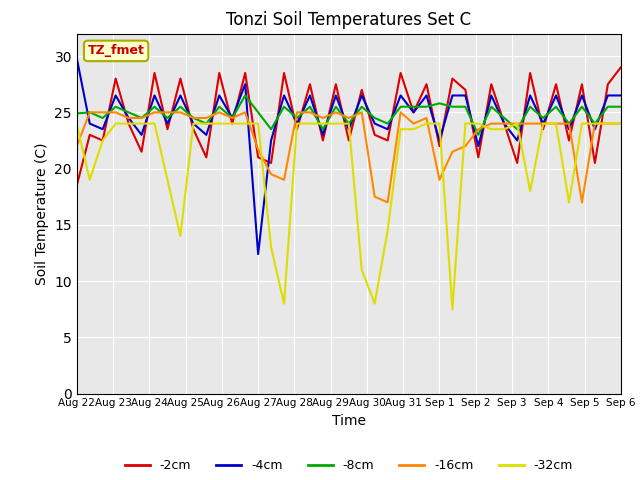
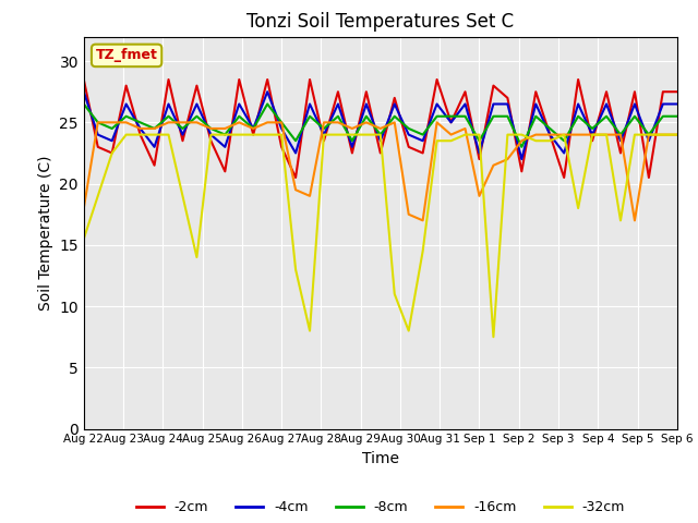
-2cm/Aug 22: 18.5 -> 28.5
-4cm/Aug 22: 29.8 -> 27.5
-8cm/Aug 22: 24.9 -> 26.5
-16cm/Aug 22: 22.0 -> 18.0
-32cm/Aug 22: 23.9 -> 15.5
-2cm/Aug 27: 21.0 -> 23.0
-4cm/Aug 27: 12.4 -> 24.5
-16cm/Aug 27: 21.7 -> 25.0
-8cm/Sep 1: 25.8 -> 23.5
-2cm/Sep 6: 29.0 -> 27.5
